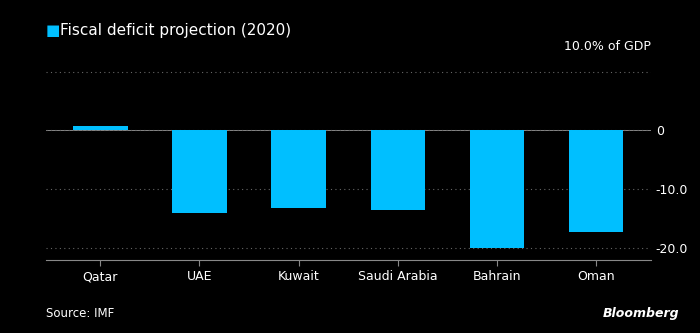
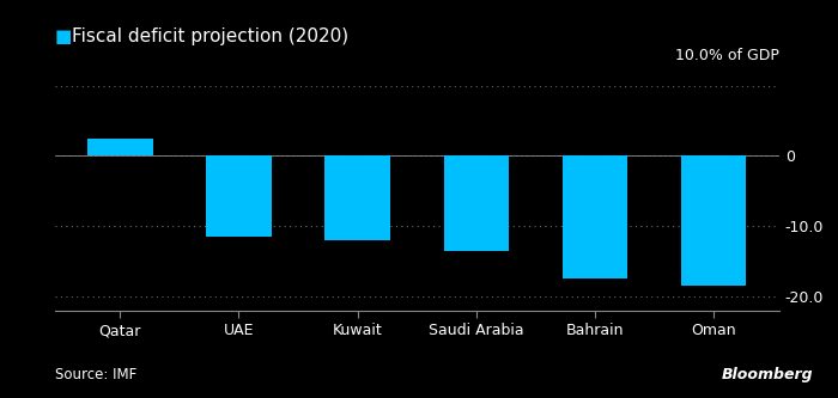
Qatar: 0.8 -> 2.5
UAE: -14.0 -> -11.5
Kuwait: -13.2 -> -12.0
Bahrain: -20.0 -> -17.5
Oman: -17.2 -> -18.5
